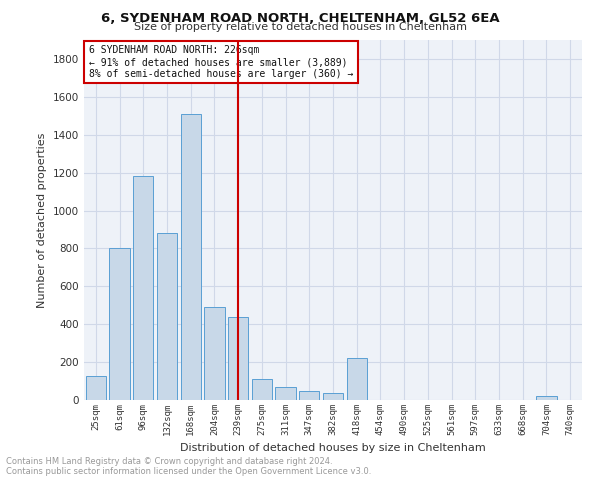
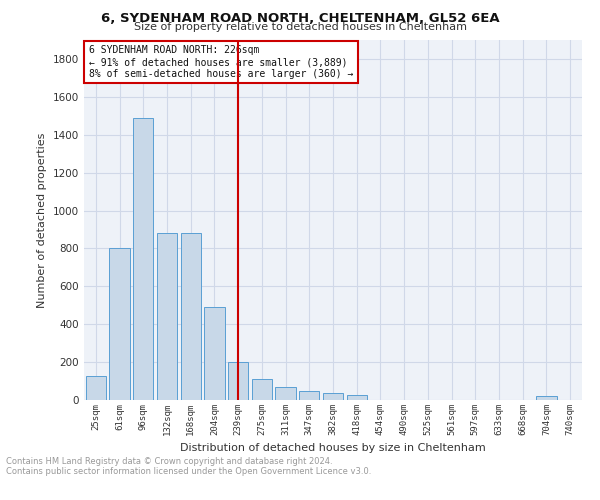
96sqm: 1180 -> 1490
168sqm: 1510 -> 880
239sqm: 440 -> 200
418sqm: 220 -> 20
